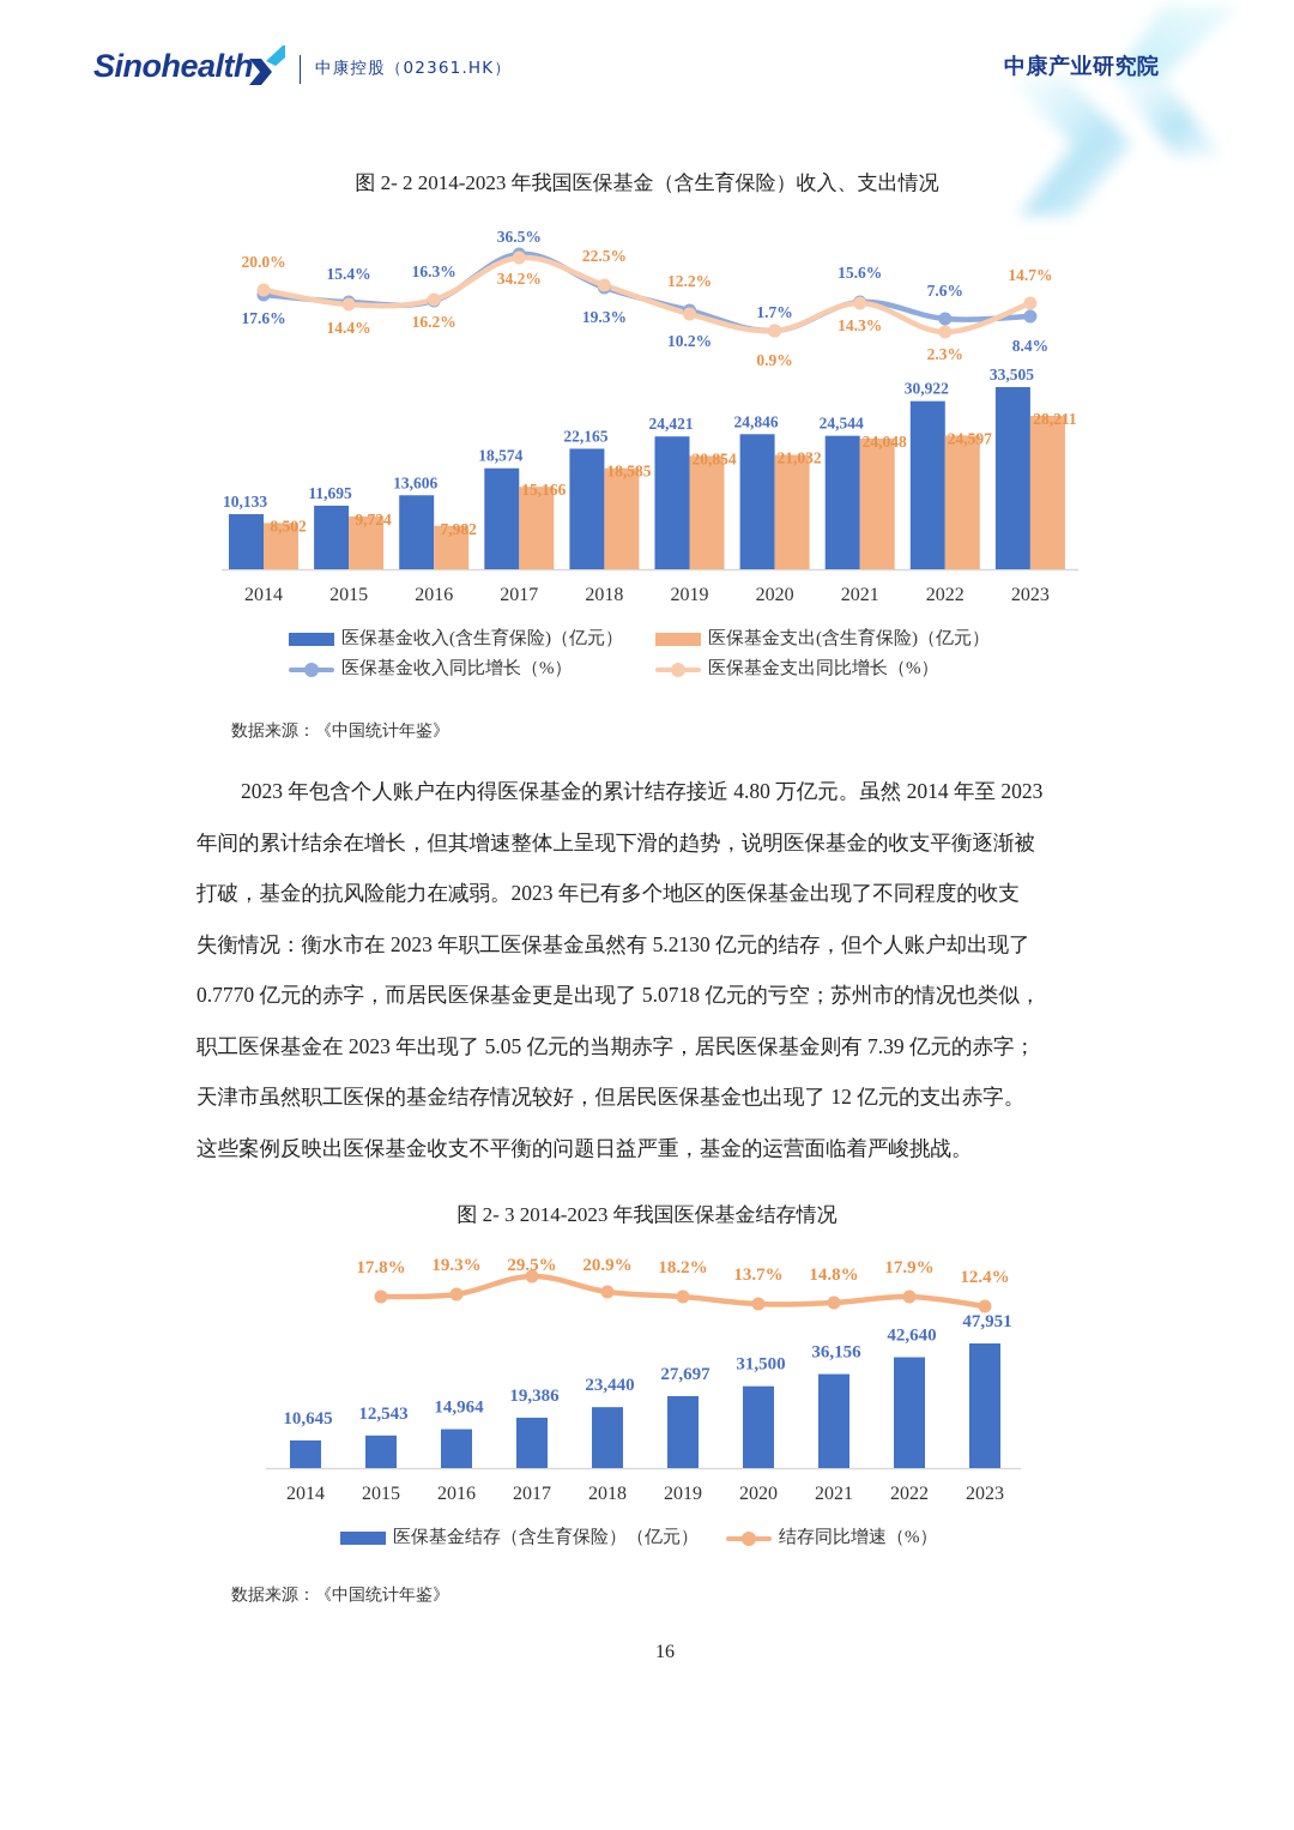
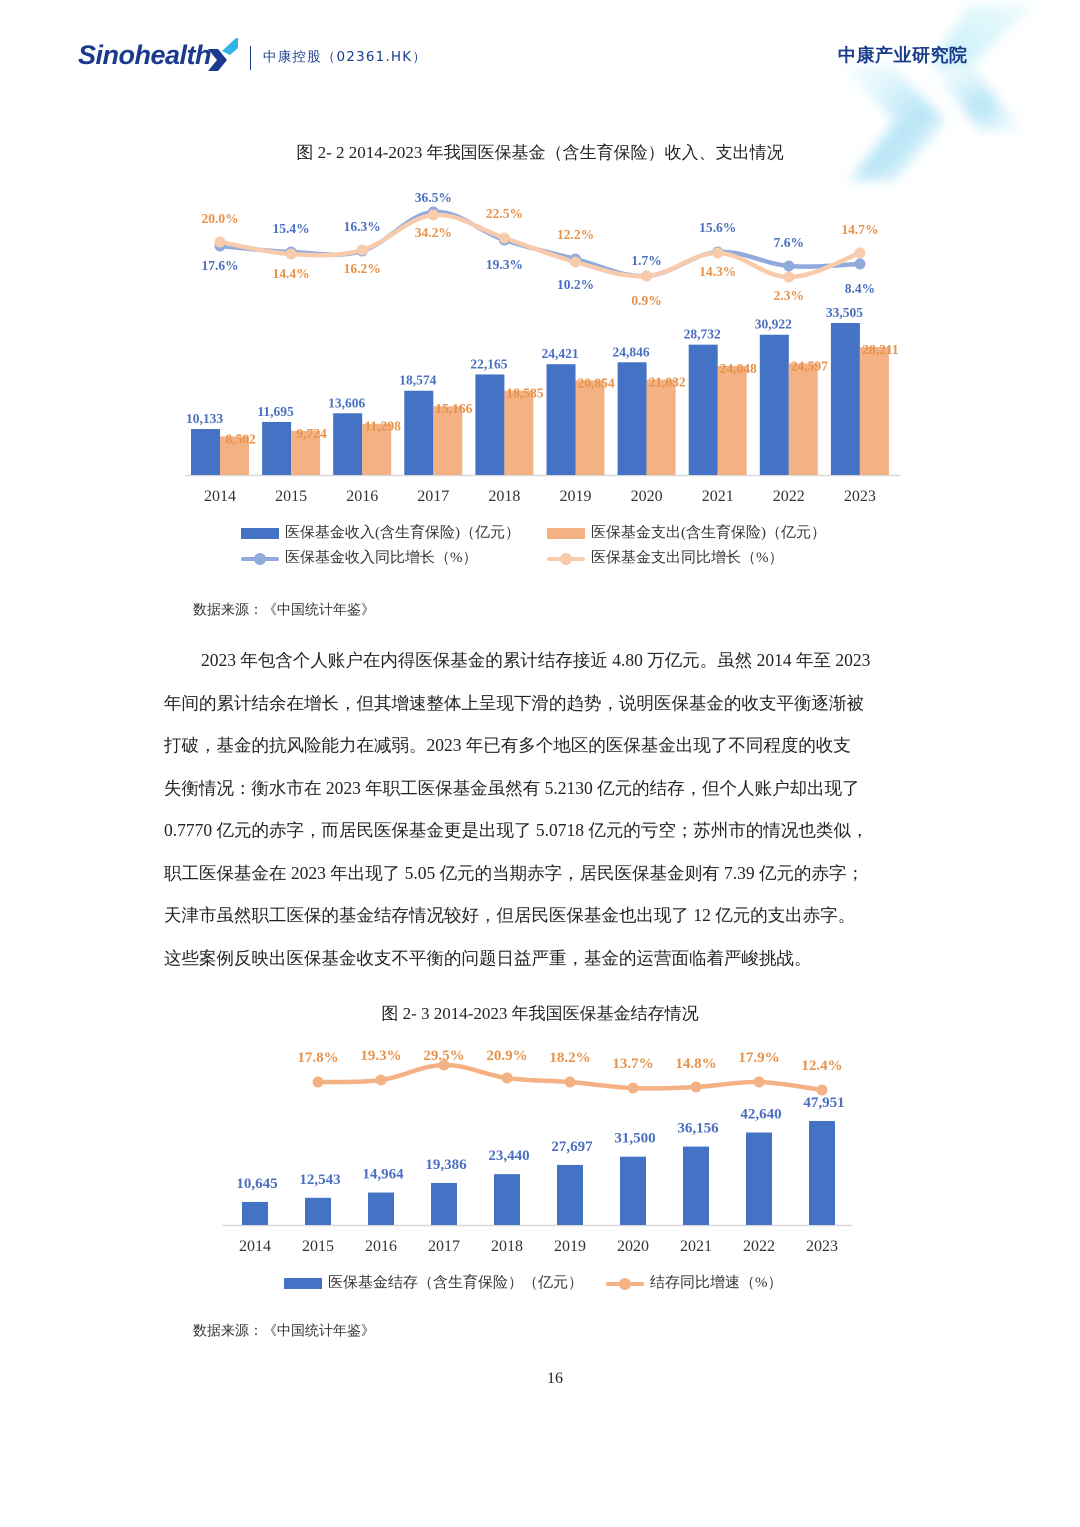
图 2- 2 2014-2023 年我国医保基金（含生育保险）收入、支出情况/医保基金支出(含生育保险)（亿元）/2016: 7,982 -> 11,298
图 2- 2 2014-2023 年我国医保基金（含生育保险）收入、支出情况/医保基金收入(含生育保险)（亿元）/2021: 24,544 -> 28,732
